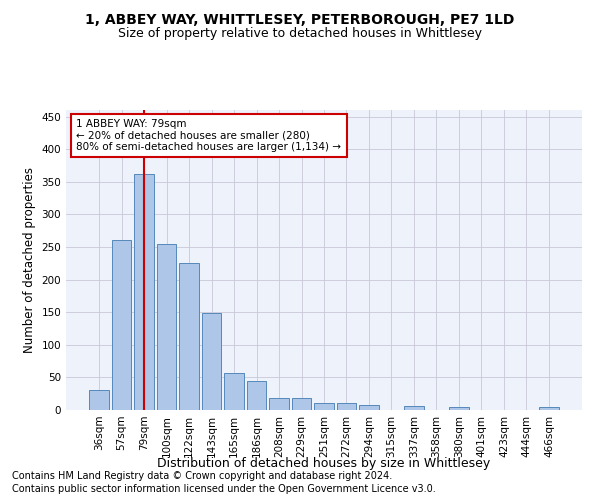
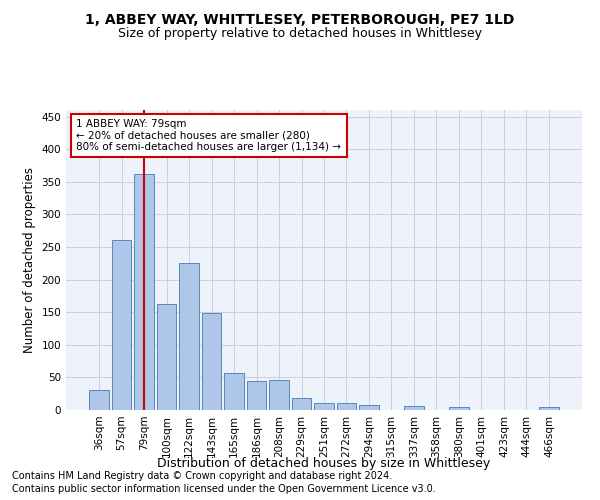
100sqm: 255 -> 162
208sqm: 18 -> 46
